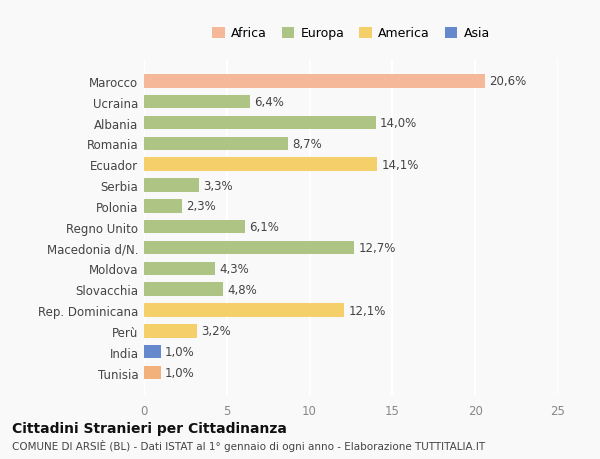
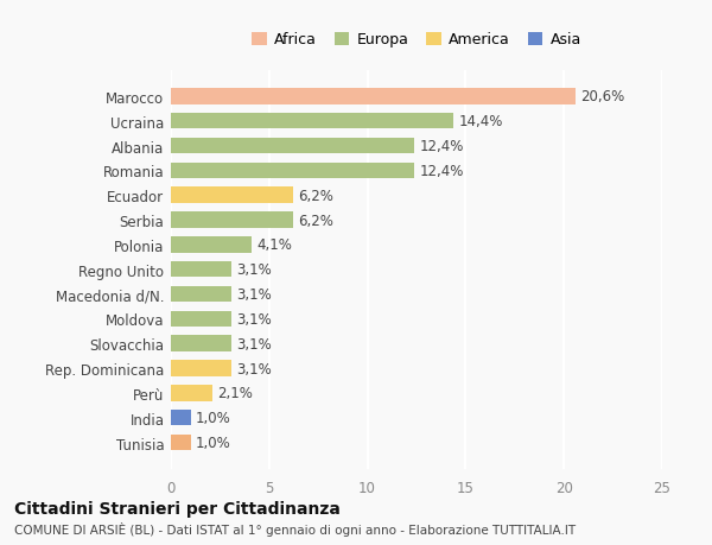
Ucraina: 6,4% -> 14,4%
Albania: 14,0% -> 12,4%
Romania: 8,7% -> 12,4%
Ecuador: 14,1% -> 6,2%
Serbia: 3,3% -> 6,2%
Polonia: 2,3% -> 4,1%
Regno Unito: 6,1% -> 3,1%
Macedonia d/N.: 12,7% -> 3,1%
Moldova: 4,3% -> 3,1%
Slovacchia: 4,8% -> 3,1%
Rep. Dominicana: 12,1% -> 3,1%
Perù: 3,2% -> 2,1%
